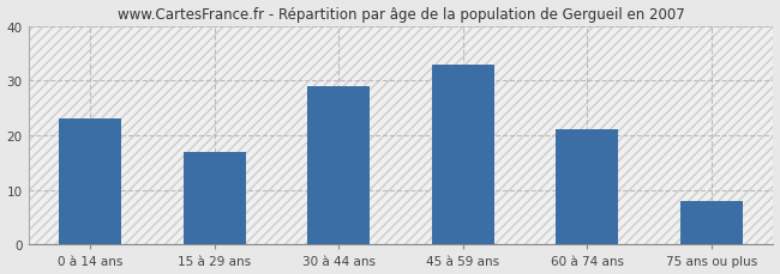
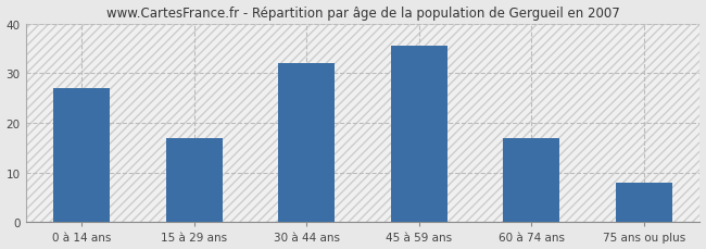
0 à 14 ans: 23.0 -> 27.0
30 à 44 ans: 29.0 -> 32.0
45 à 59 ans: 33.0 -> 35.5
60 à 74 ans: 21.0 -> 17.0
